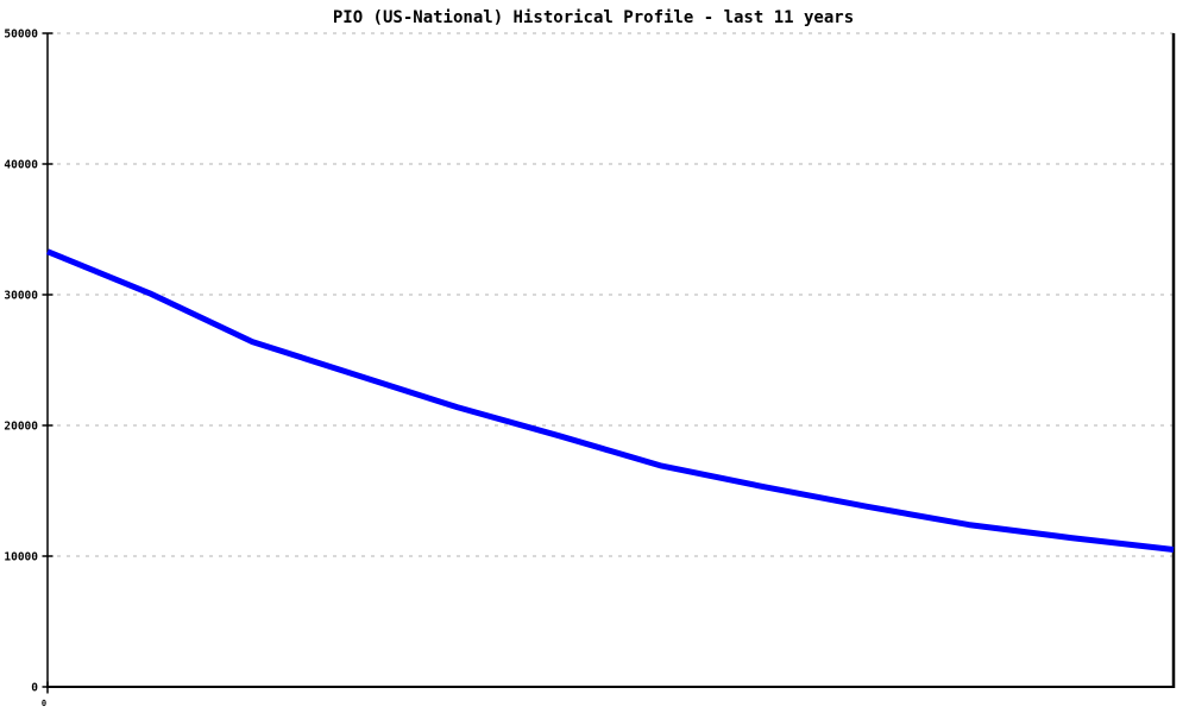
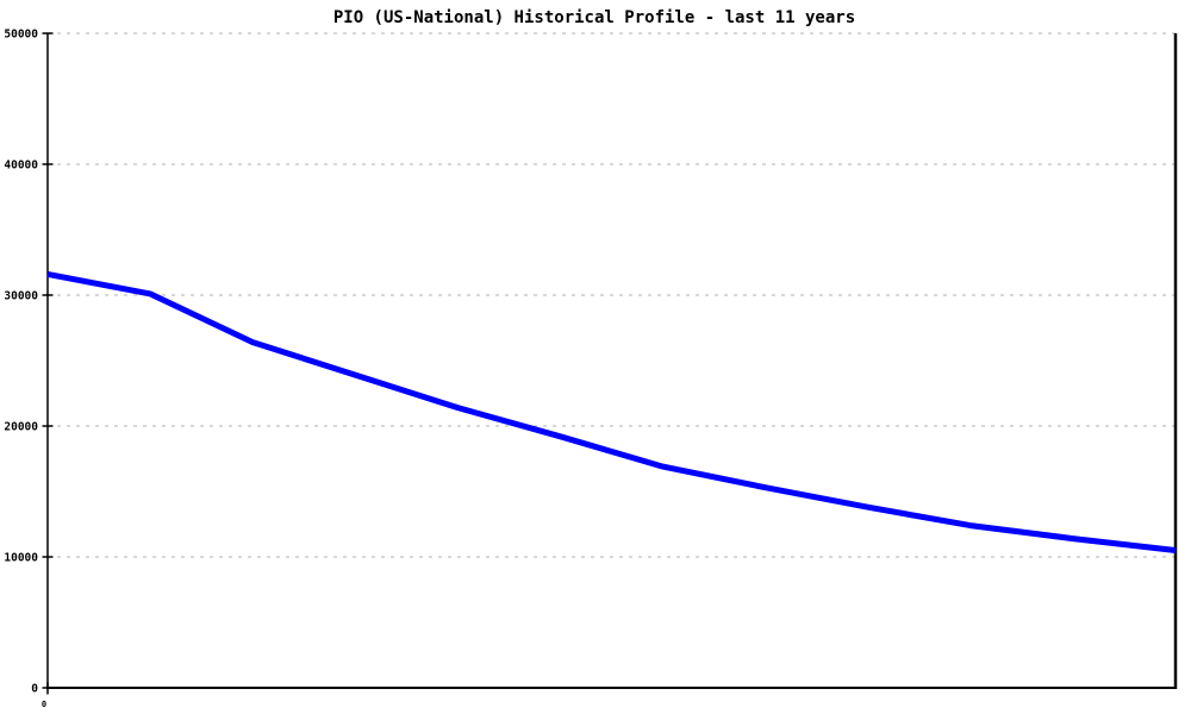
0: 33300 -> 31600
